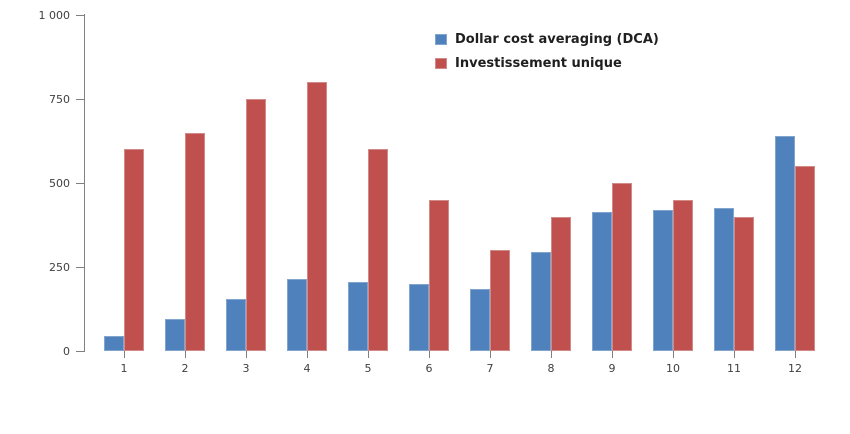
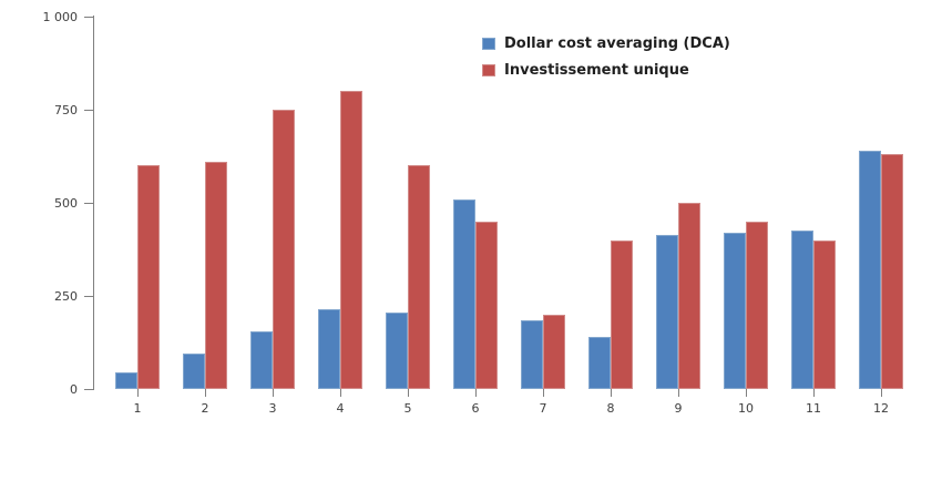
Investissement unique/2: 650 -> 610
Dollar cost averaging (DCA)/6: 200 -> 510
Investissement unique/7: 300 -> 200
Dollar cost averaging (DCA)/8: 300 -> 140
Investissement unique/12: 550 -> 630
